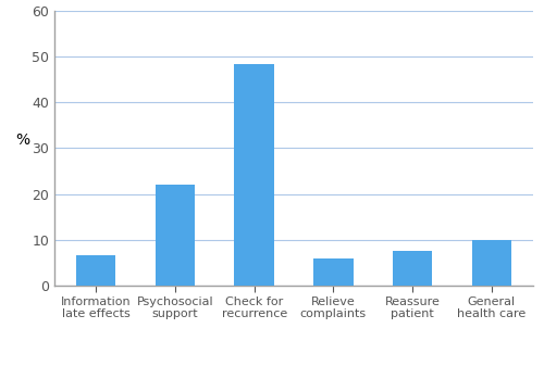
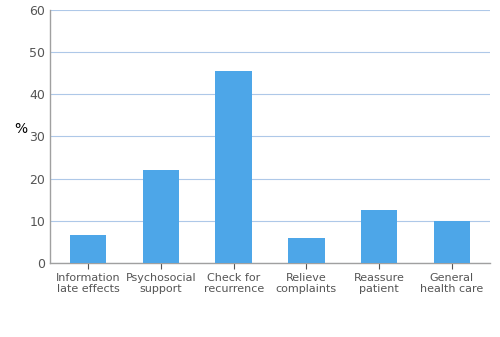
Check for recurrence: 48.5 -> 45.5
Reassure patient: 7.5 -> 12.5
